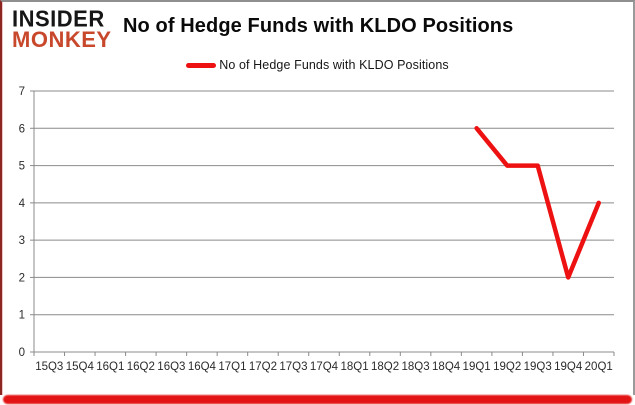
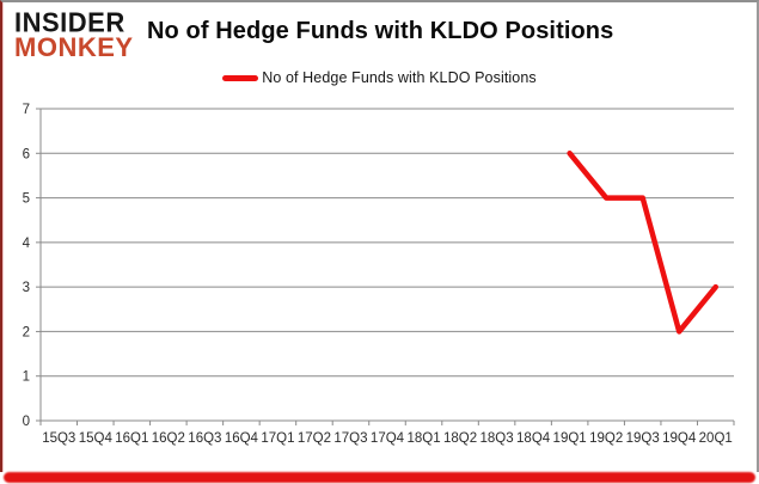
20Q1: 4 -> 3
